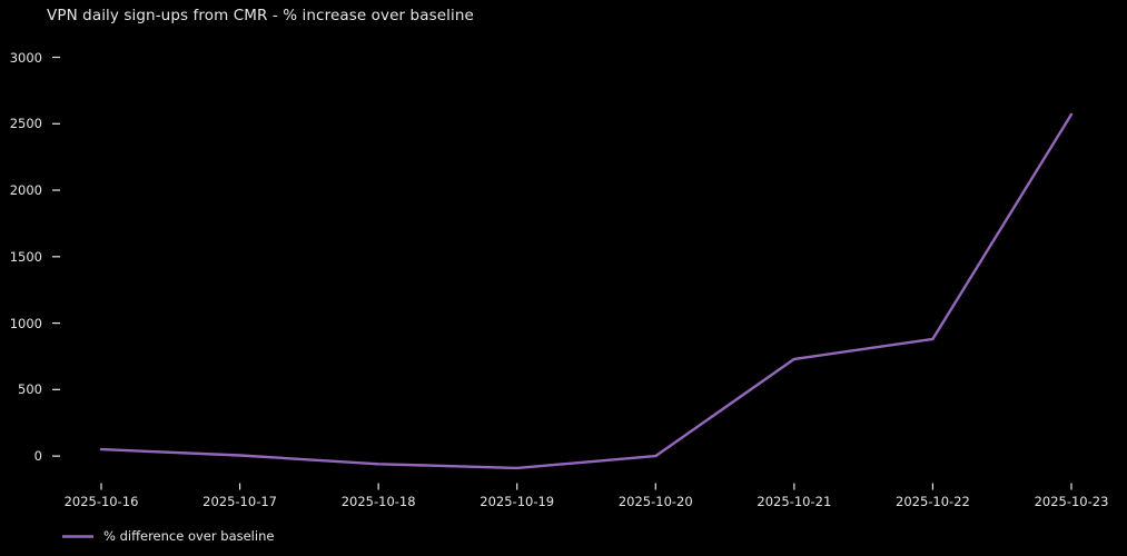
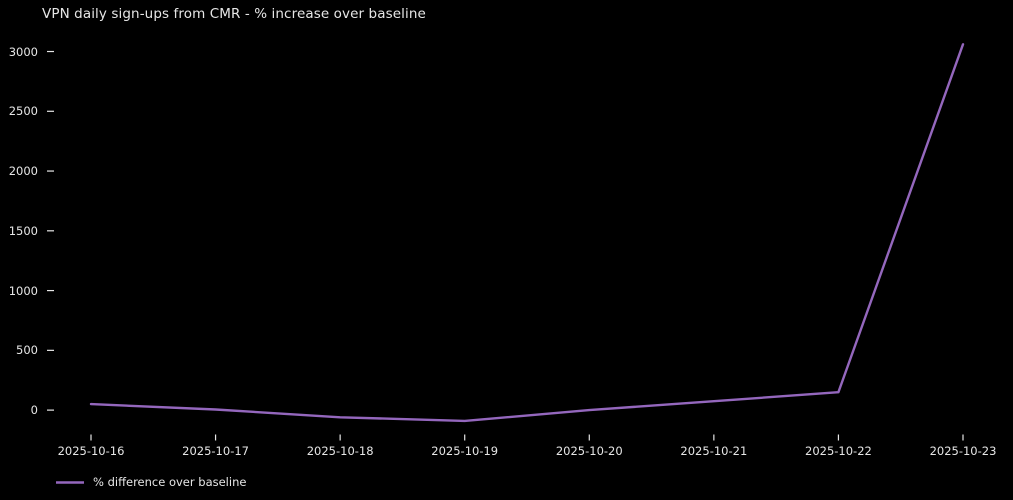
2025-10-21: 730 -> 80
2025-10-22: 880 -> 150
2025-10-23: 2570 -> 3060
